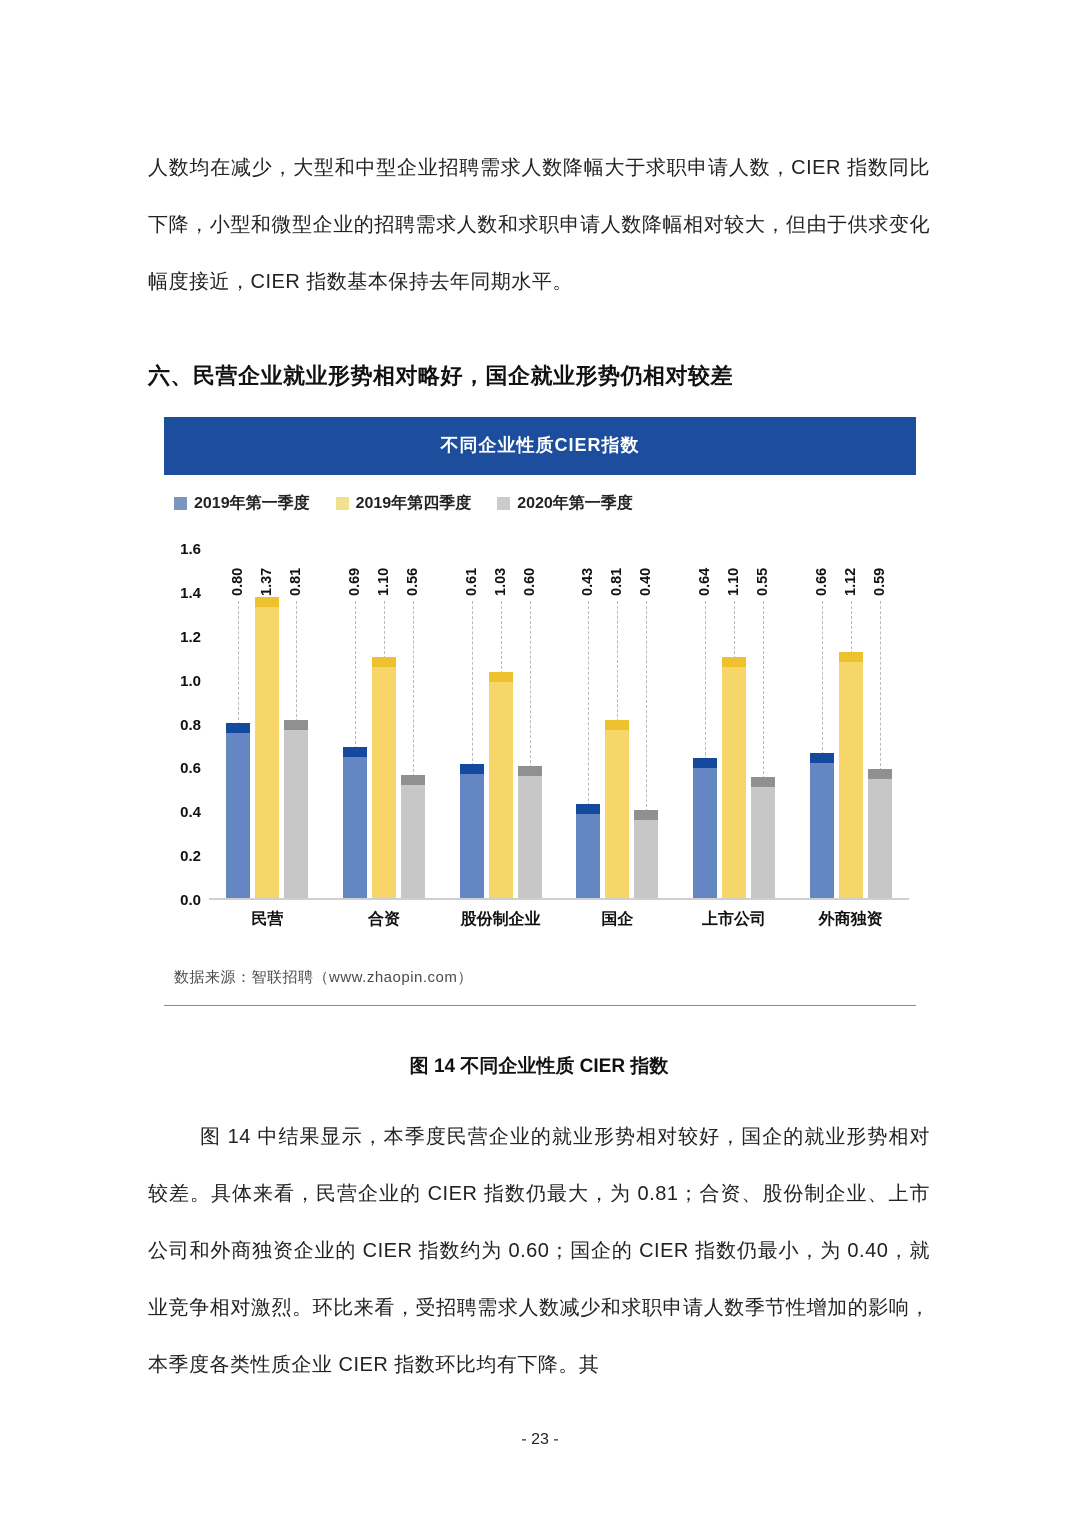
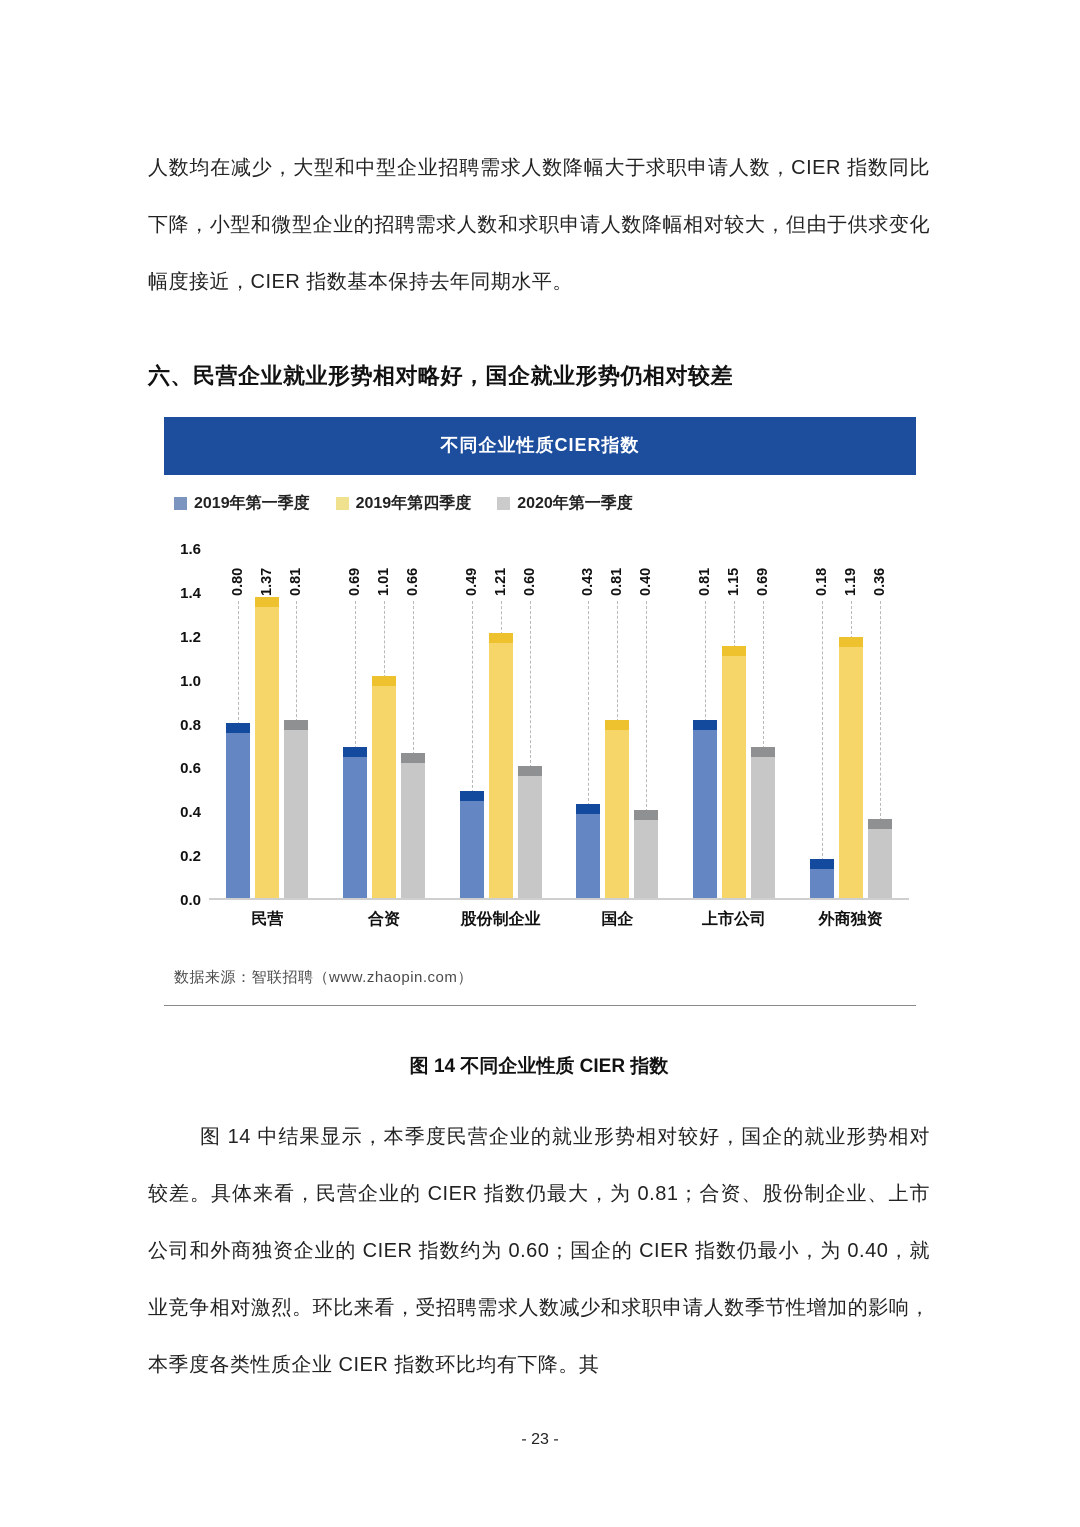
2019年第四季度/合资: 1.10 -> 1.01
2020年第一季度/合资: 0.56 -> 0.66
2019年第一季度/股份制企业: 0.61 -> 0.49
2019年第四季度/股份制企业: 1.03 -> 1.21
2019年第一季度/上市公司: 0.64 -> 0.81
2019年第四季度/上市公司: 1.10 -> 1.15
2020年第一季度/上市公司: 0.55 -> 0.69
2019年第一季度/外商独资: 0.66 -> 0.18
2019年第四季度/外商独资: 1.12 -> 1.19
2020年第一季度/外商独资: 0.59 -> 0.36
